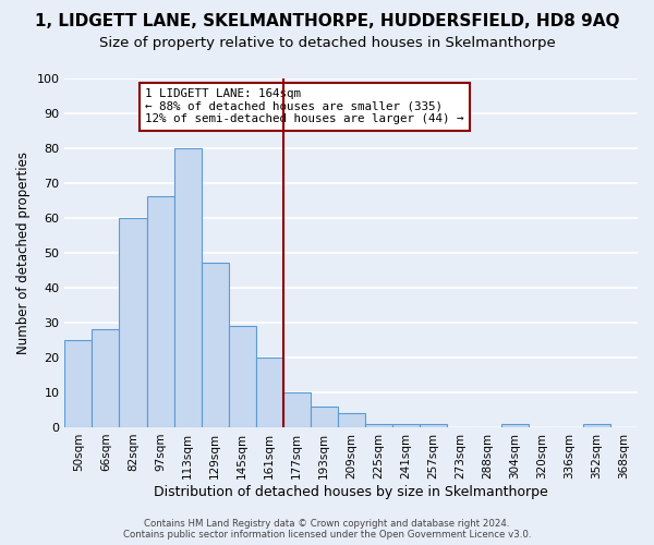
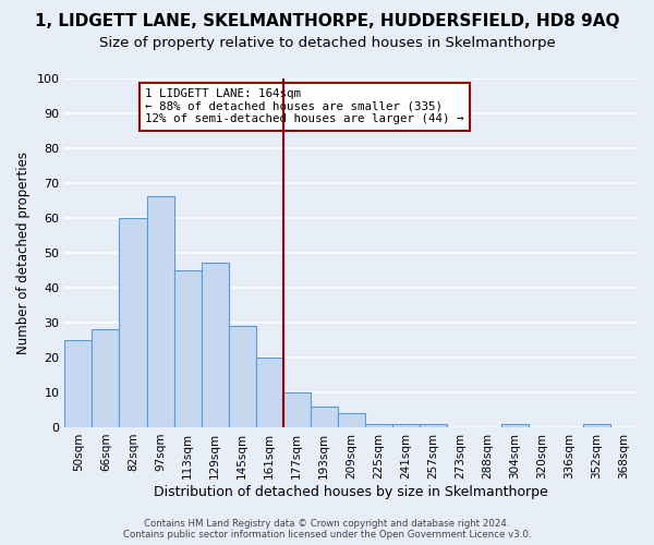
113sqm: 80 -> 45
